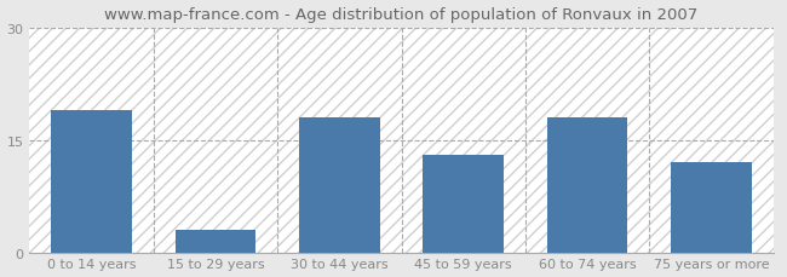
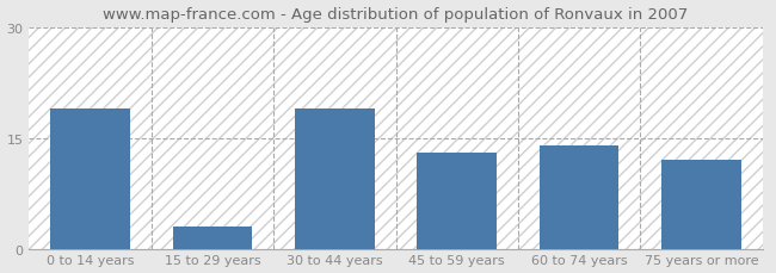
30 to 44 years: 18 -> 19
60 to 74 years: 18 -> 14
